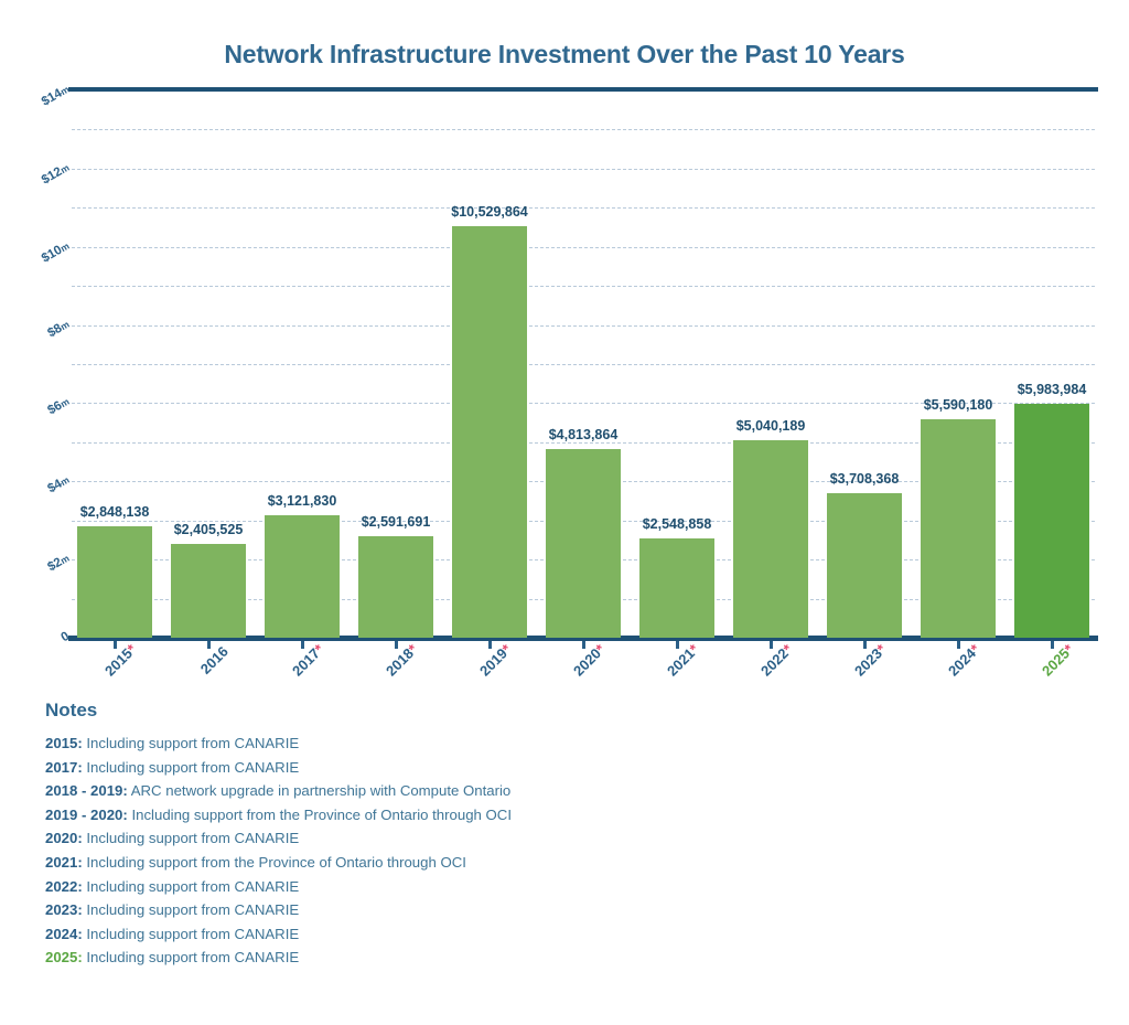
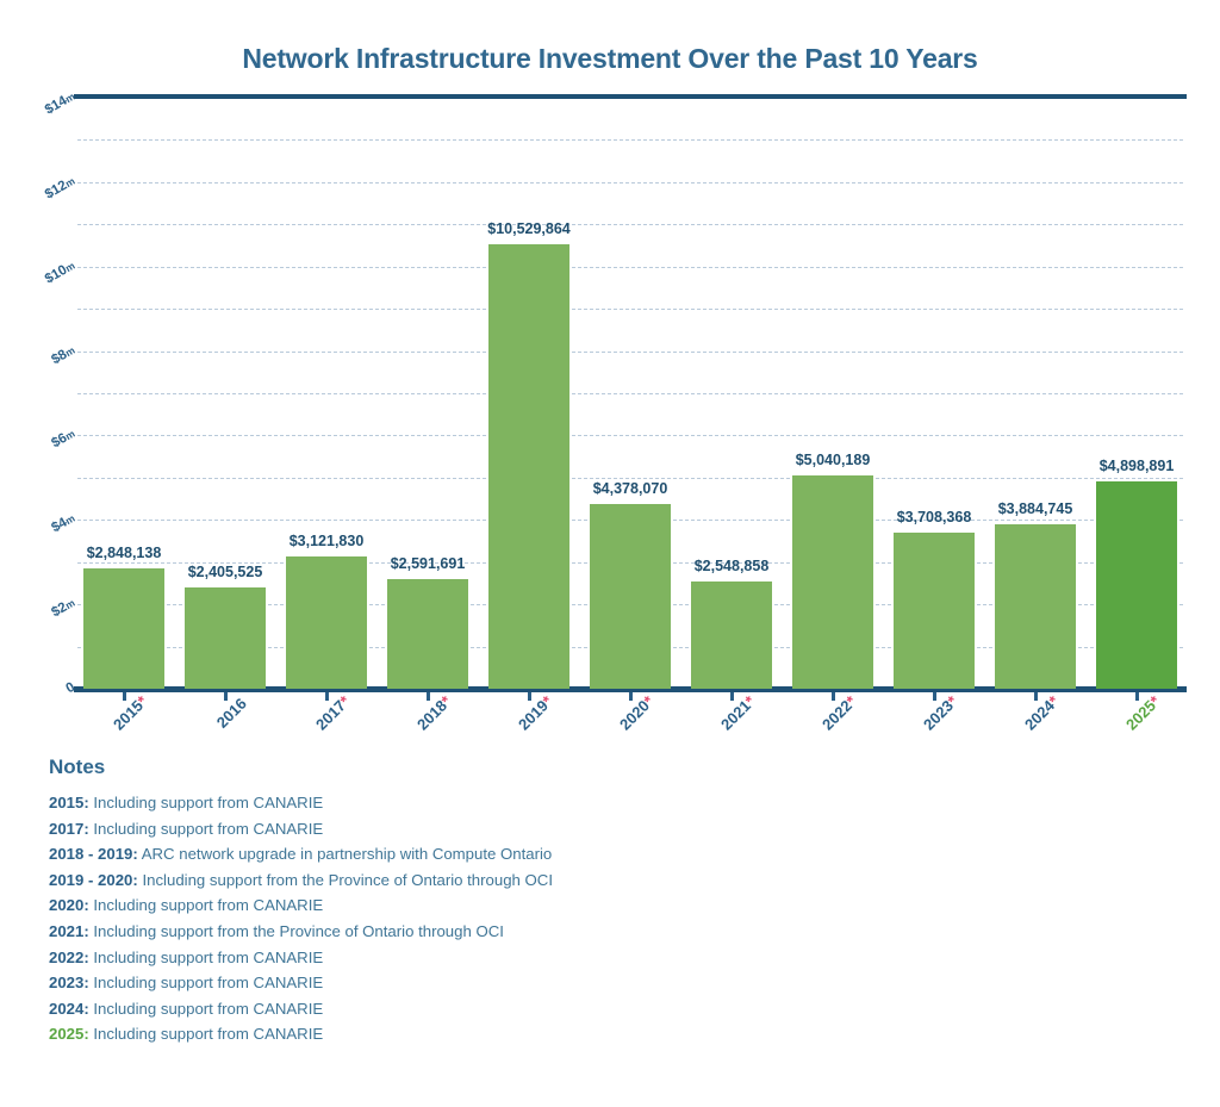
2020*: $4,813,864 -> $4,378,070
2024*: $5,590,180 -> $3,884,745
2025*: $5,983,984 -> $4,898,891
